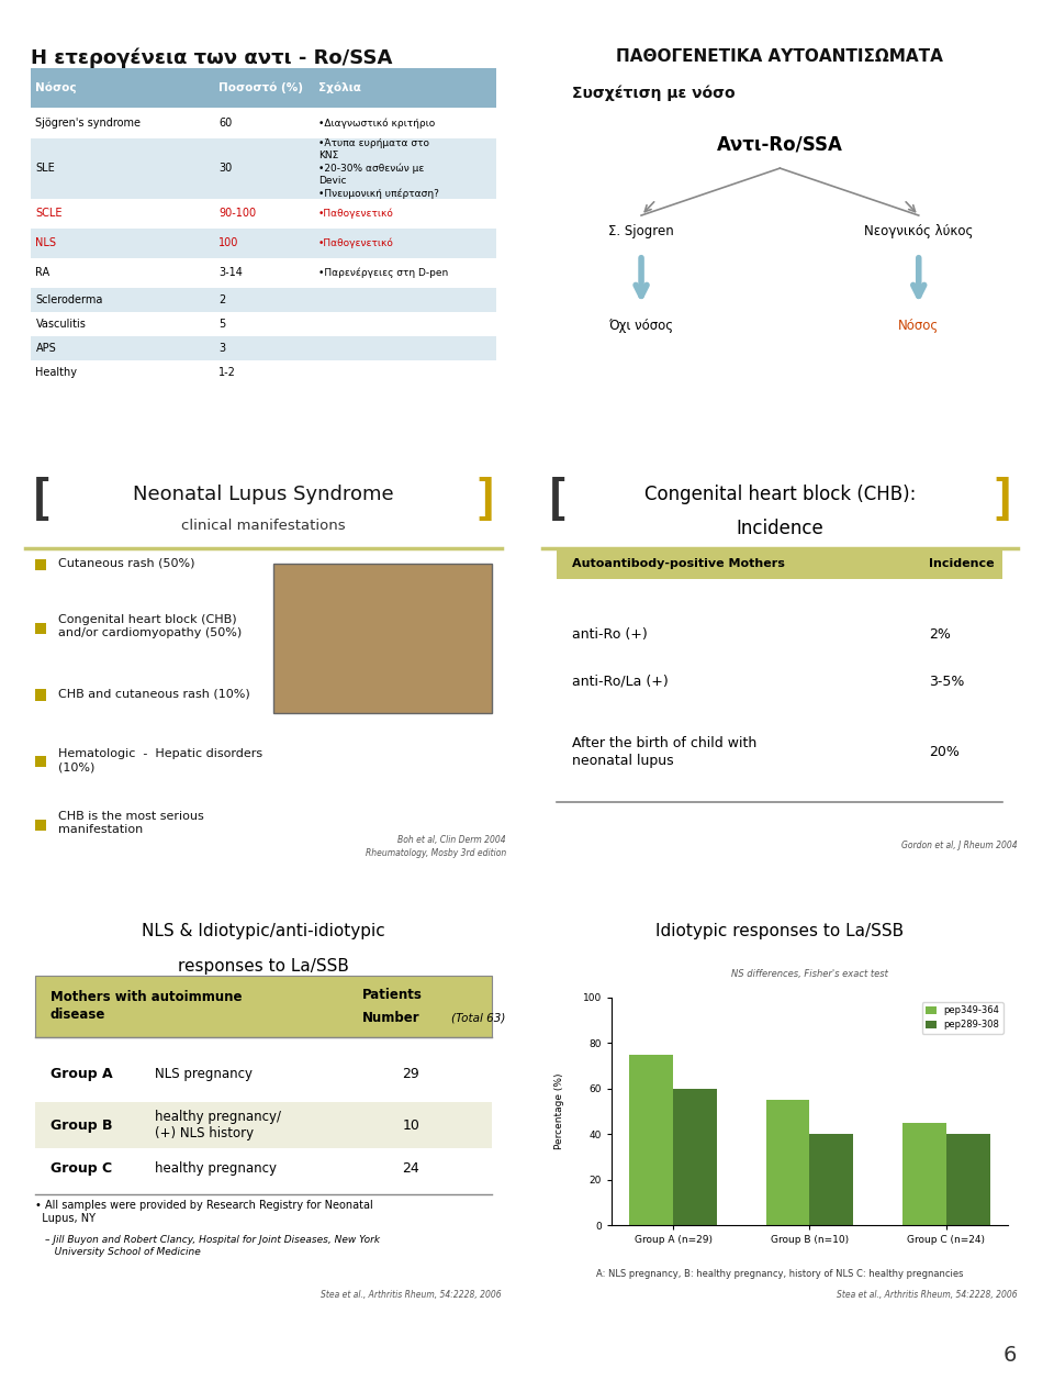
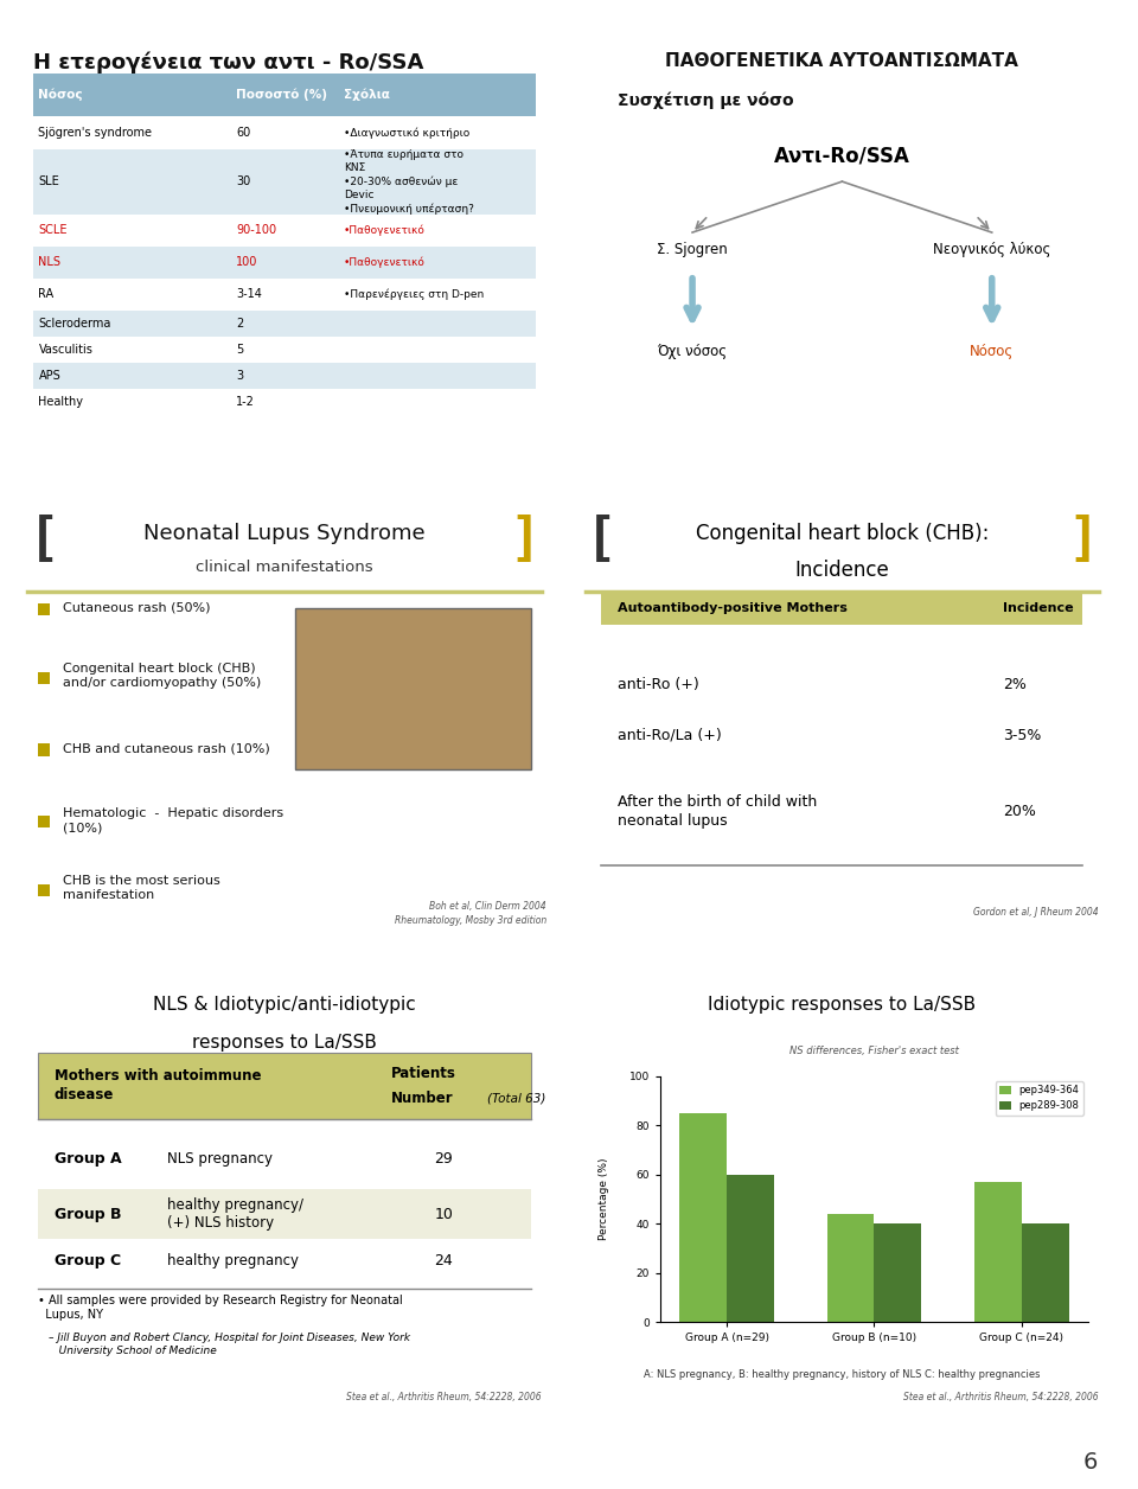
pep349-364/Group A (n=29): 75 -> 85
pep349-364/Group B (n=10): 55 -> 44
pep349-364/Group C (n=24): 45 -> 57
